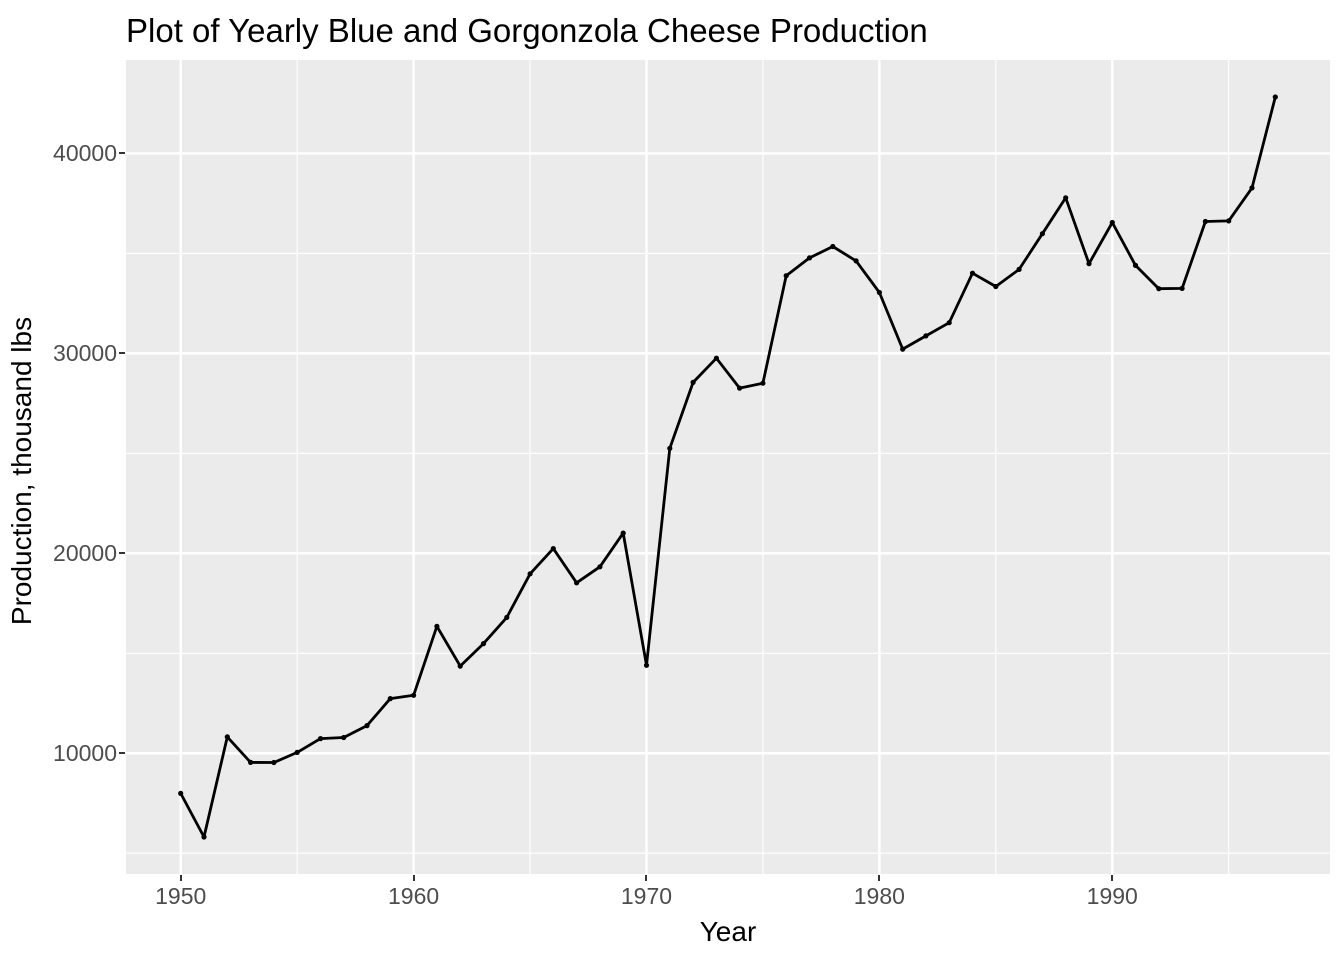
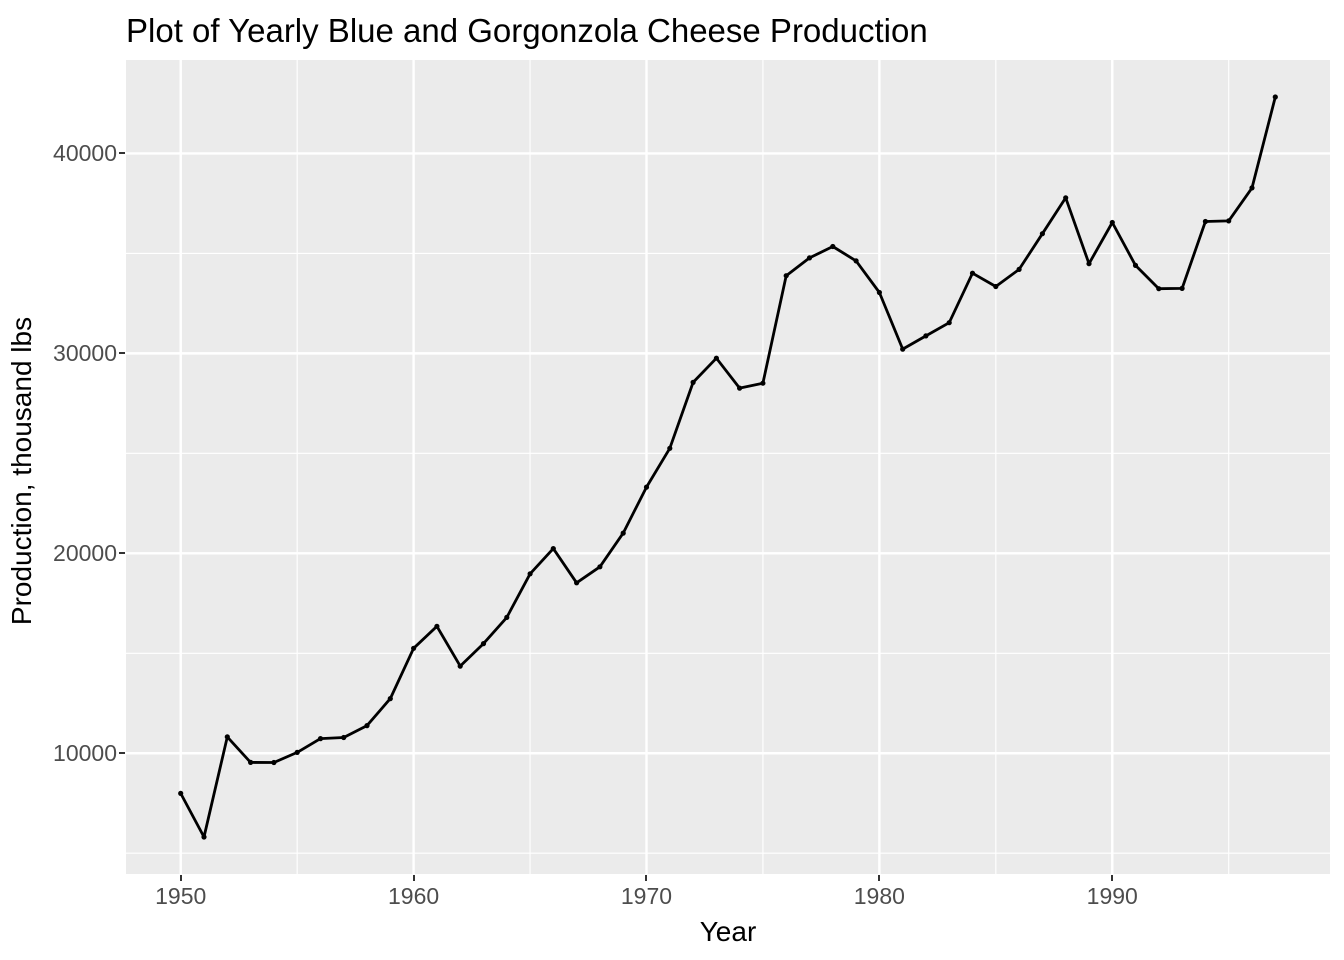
1960: 12900 -> 15200
1970: 14400 -> 23300
